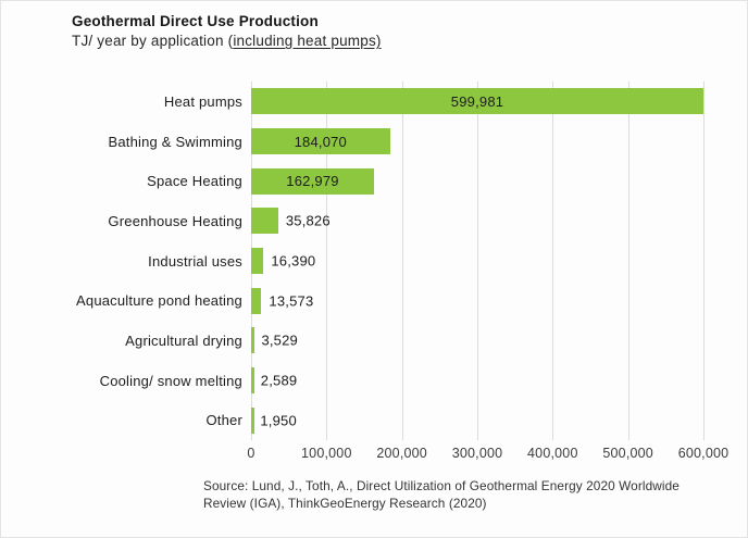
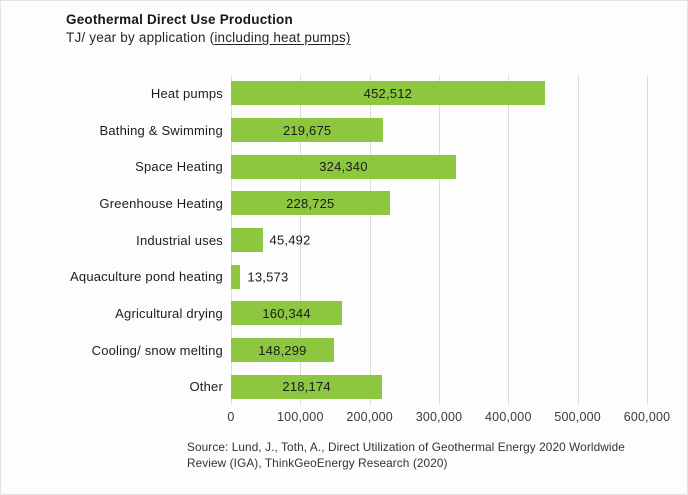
Heat pumps: 599,981 -> 452,512
Bathing & Swimming: 184,070 -> 219,675
Space Heating: 162,979 -> 324,340
Greenhouse Heating: 35,826 -> 228,725
Industrial uses: 16,390 -> 45,492
Agricultural drying: 3,529 -> 160,344
Cooling/ snow melting: 2,589 -> 148,299
Other: 1,950 -> 218,174
